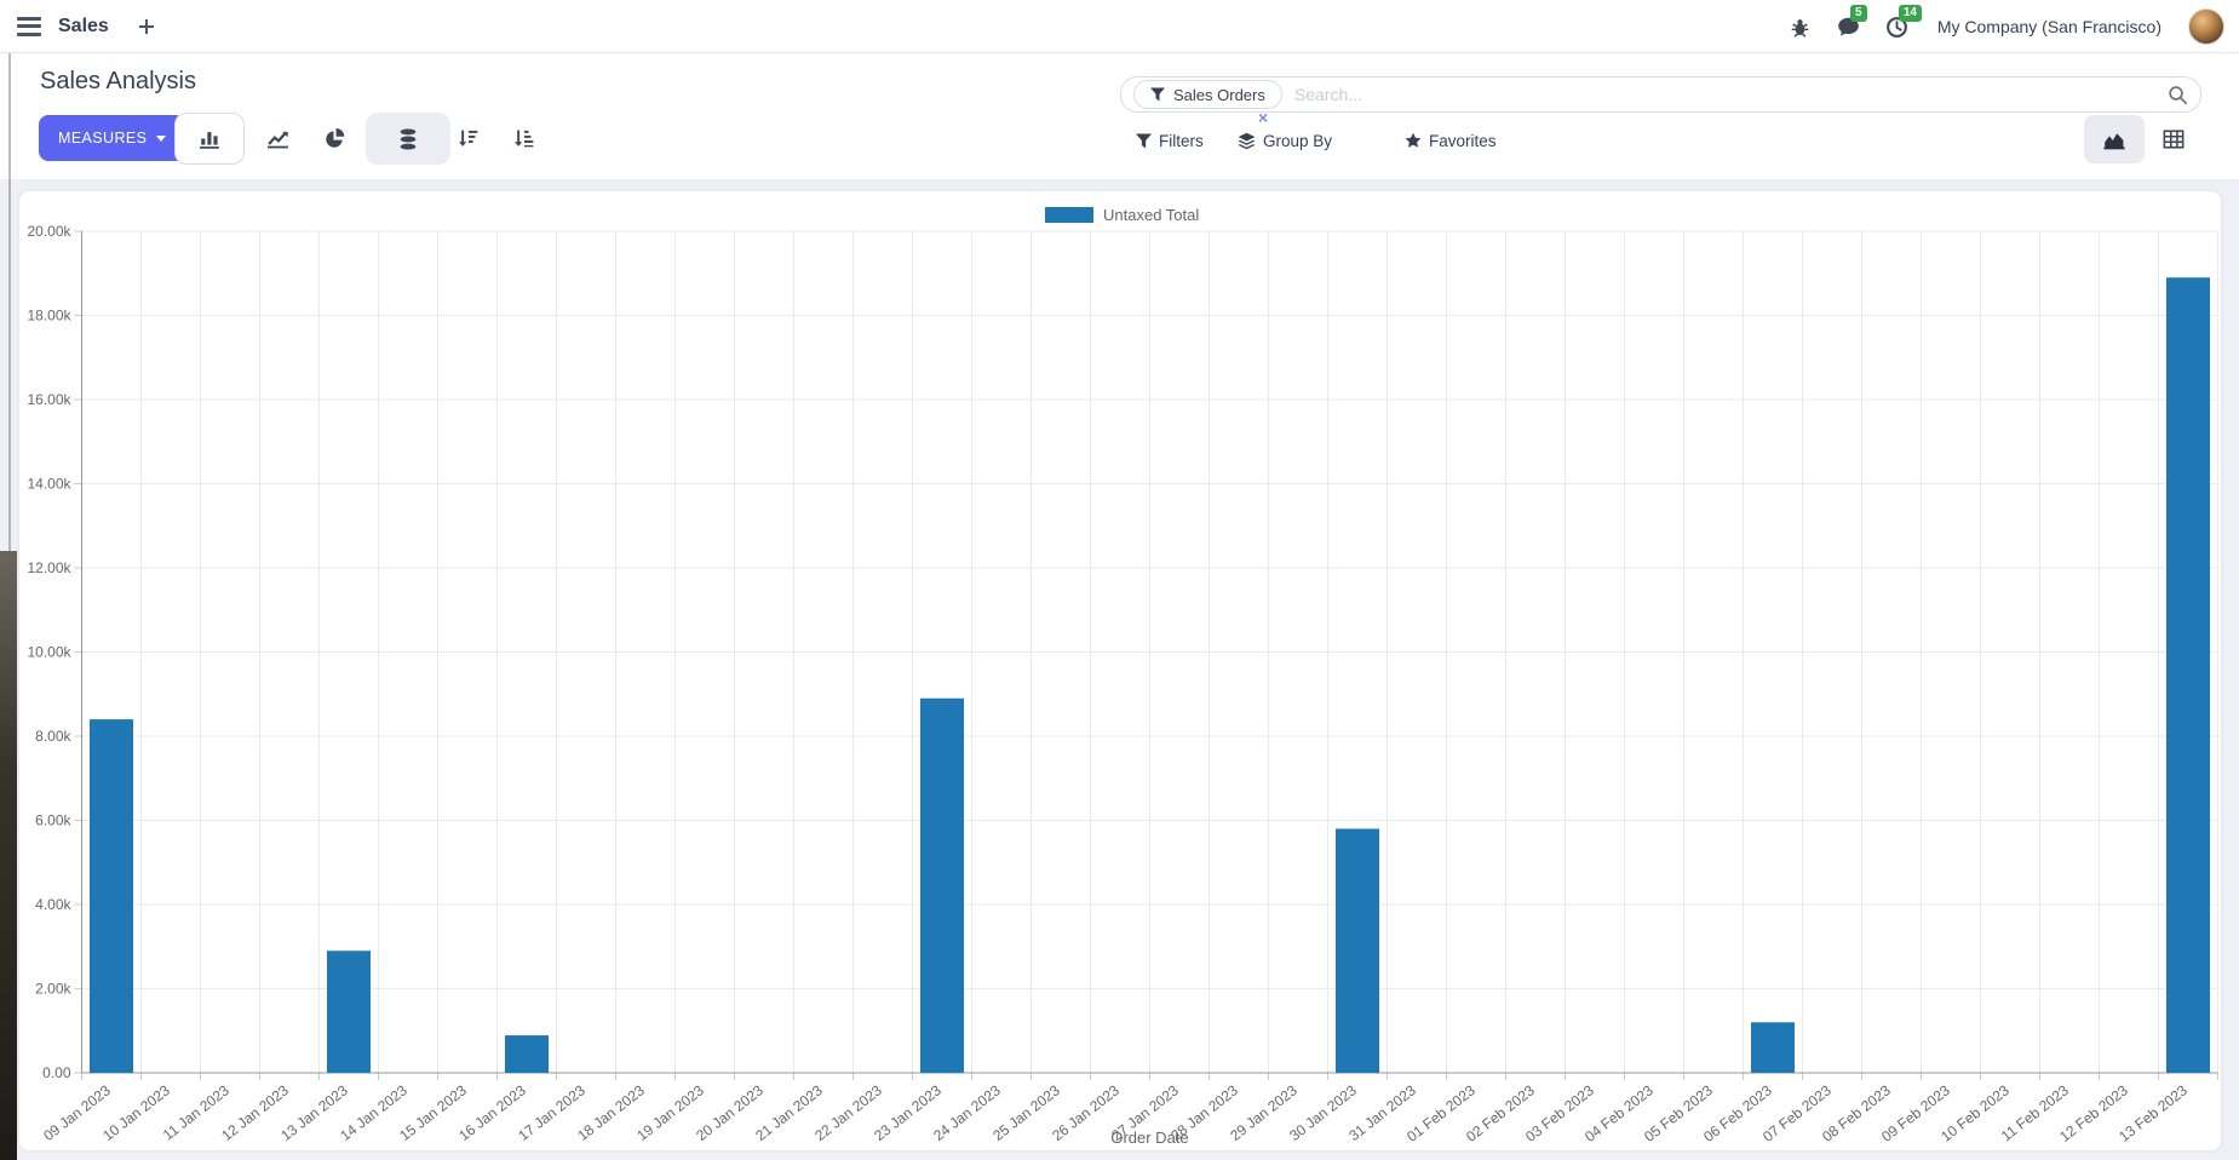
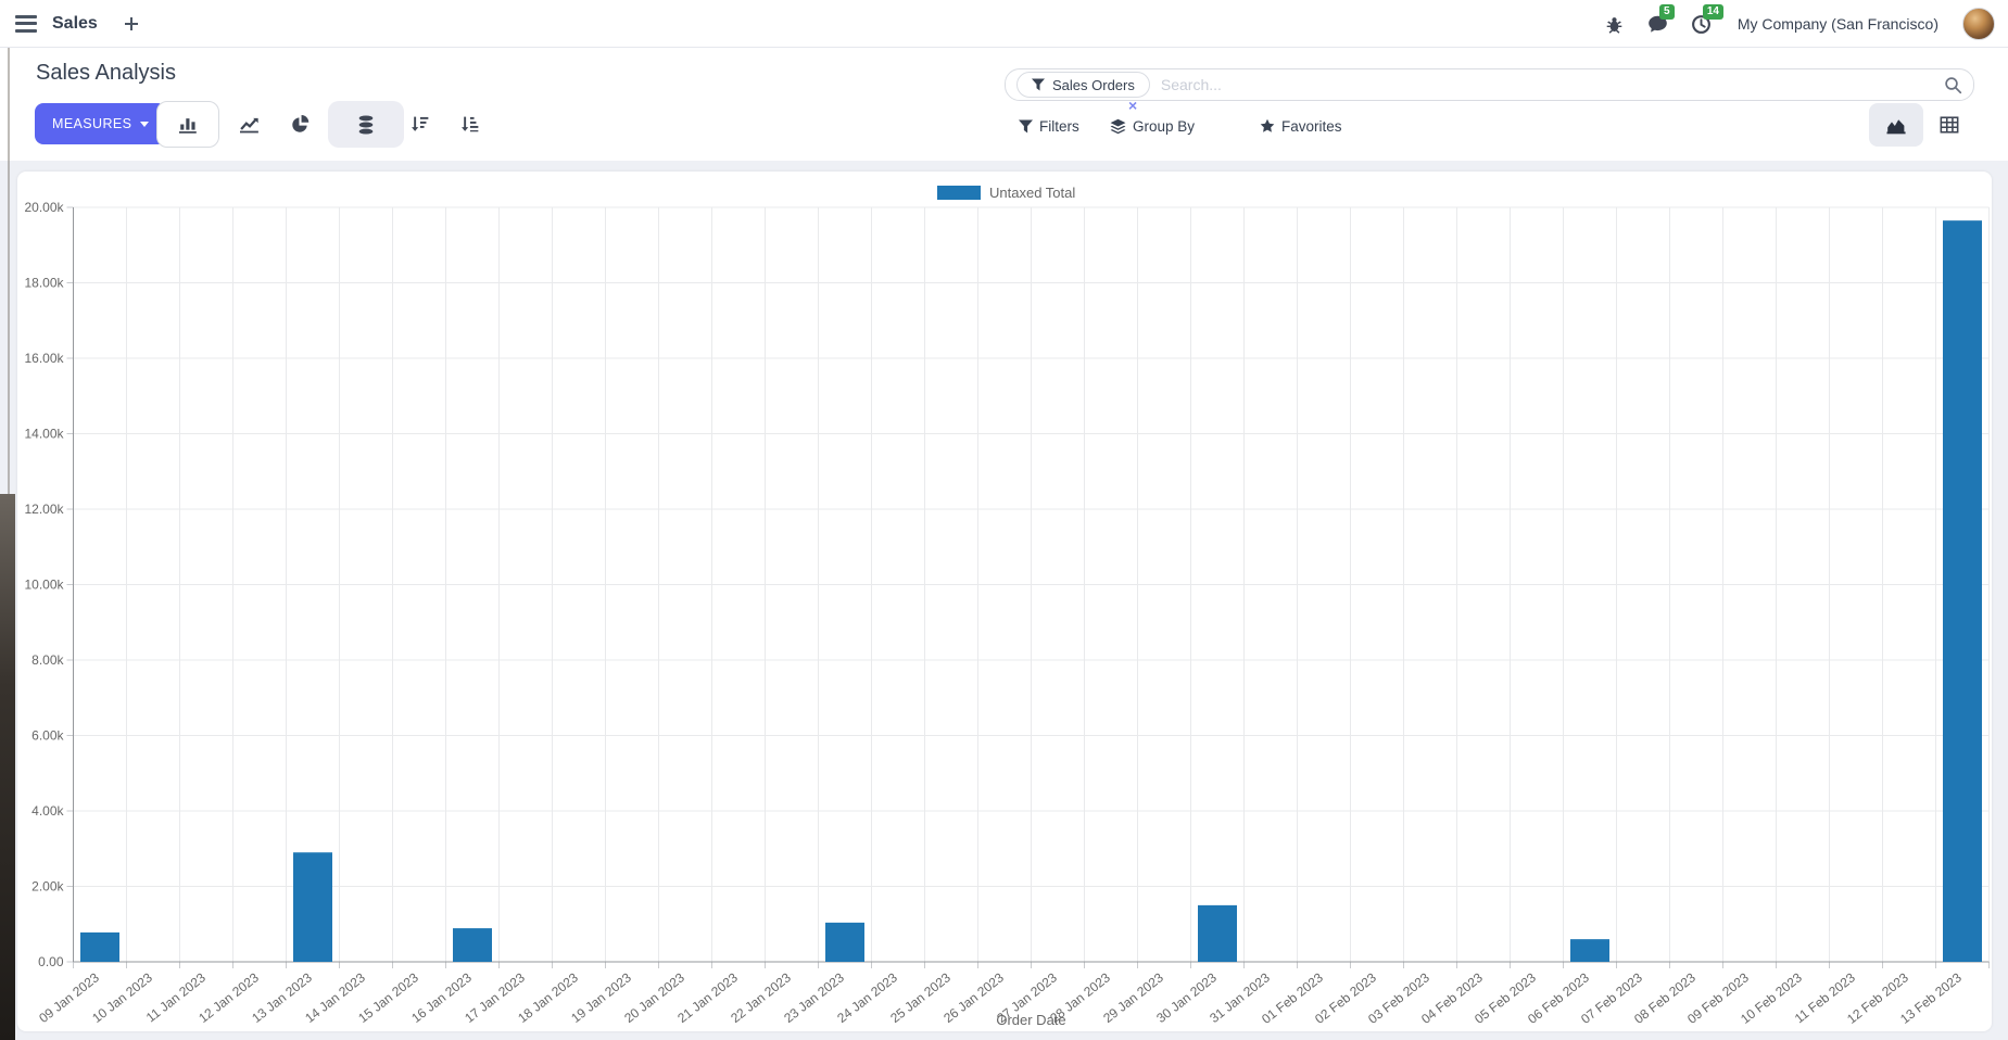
09 Jan 2023: 8.4k -> 0.8k
23 Jan 2023: 8.9k -> 1.0k
30 Jan 2023: 5.8k -> 1.5k
06 Feb 2023: 1.2k -> 0.6k
13 Feb 2023: 18.9k -> 19.6k
